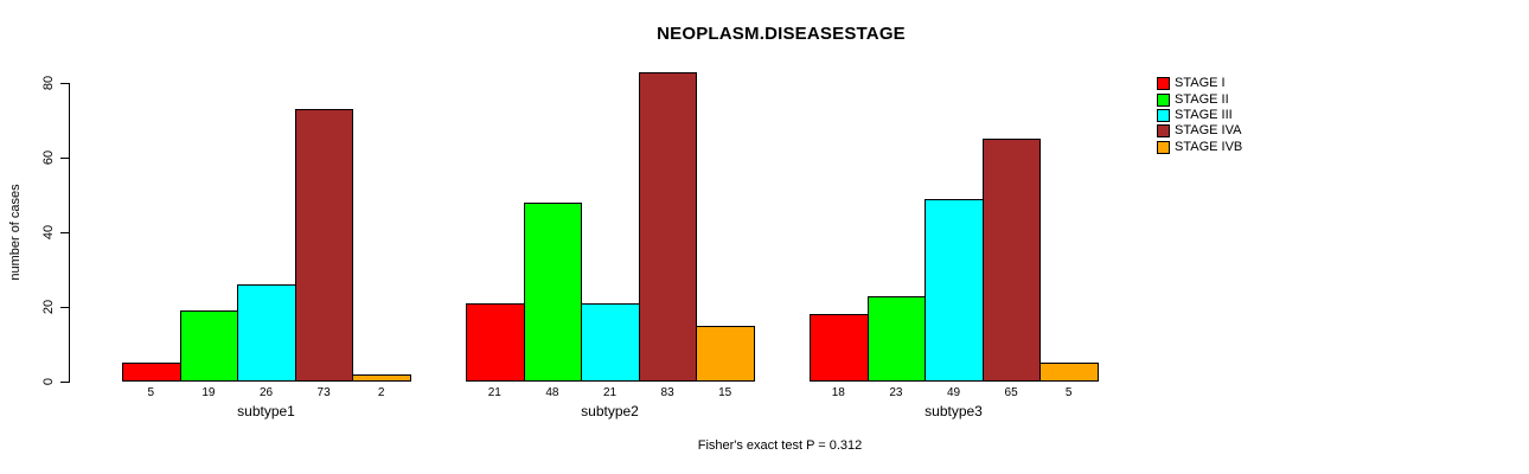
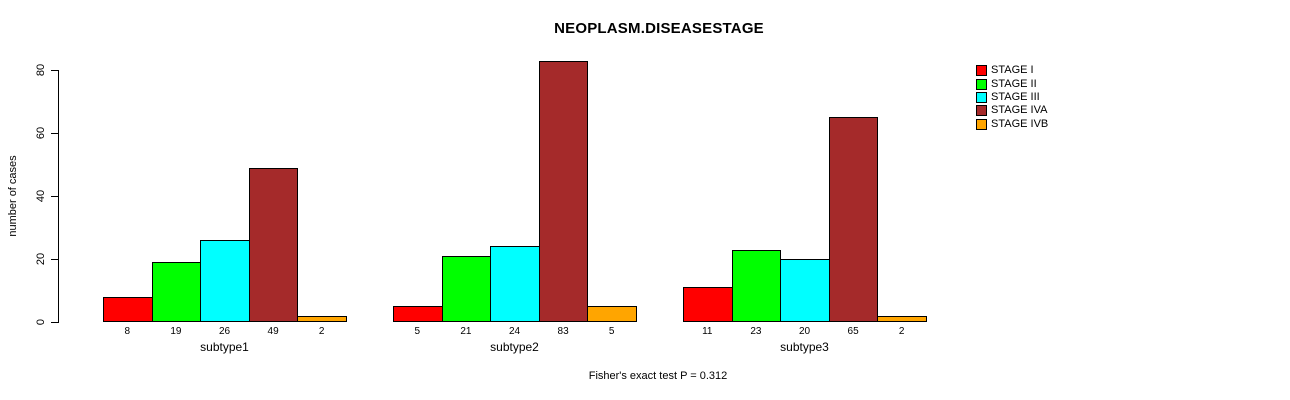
STAGE I/subtype1: 5 -> 8
STAGE IVA/subtype1: 73 -> 49
STAGE I/subtype2: 21 -> 5
STAGE II/subtype2: 48 -> 21
STAGE III/subtype2: 21 -> 24
STAGE IVB/subtype2: 15 -> 5
STAGE I/subtype3: 18 -> 11
STAGE III/subtype3: 49 -> 20
STAGE IVB/subtype3: 5 -> 2
